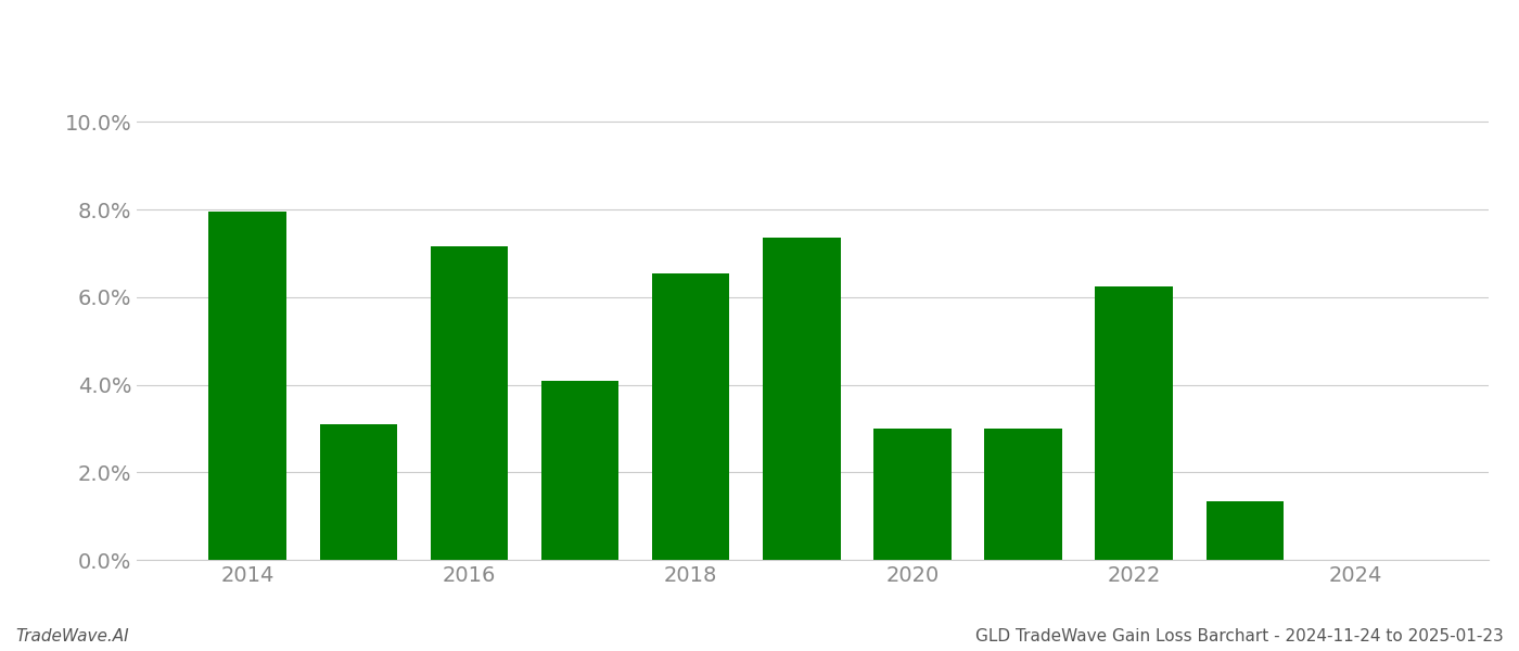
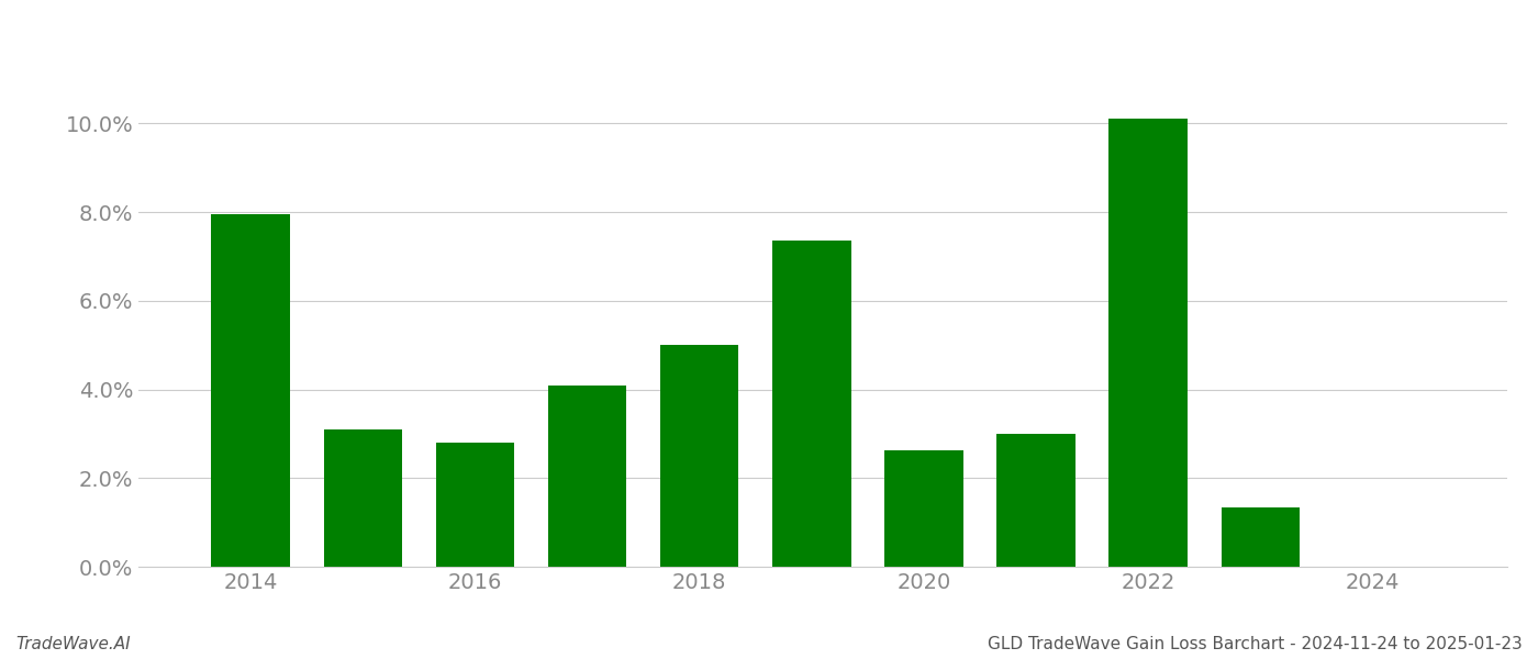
2016: 7.15% -> 2.80%
2018: 6.55% -> 5.00%
2020: 3.00% -> 2.62%
2022: 6.25% -> 10.10%
